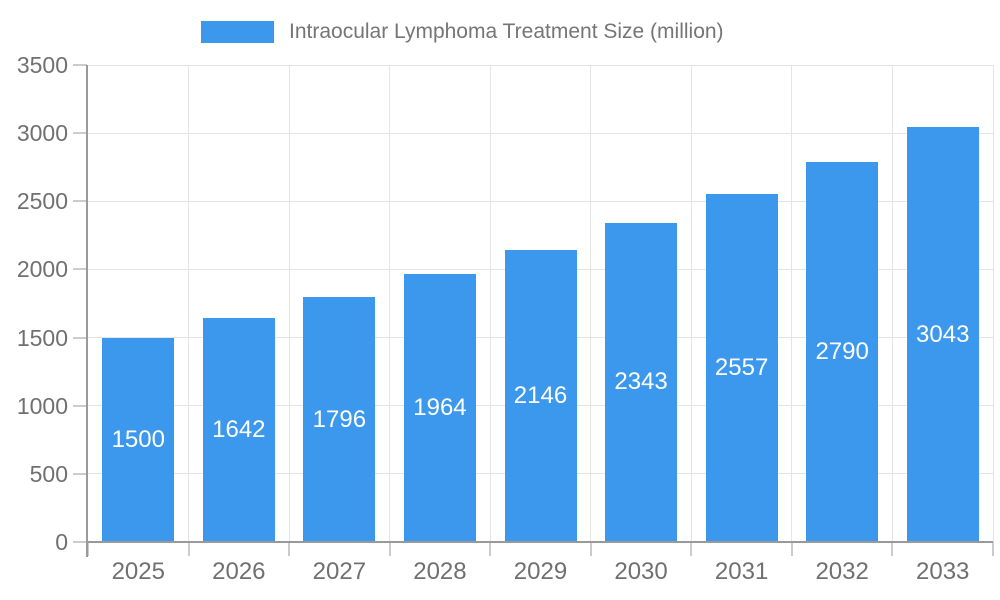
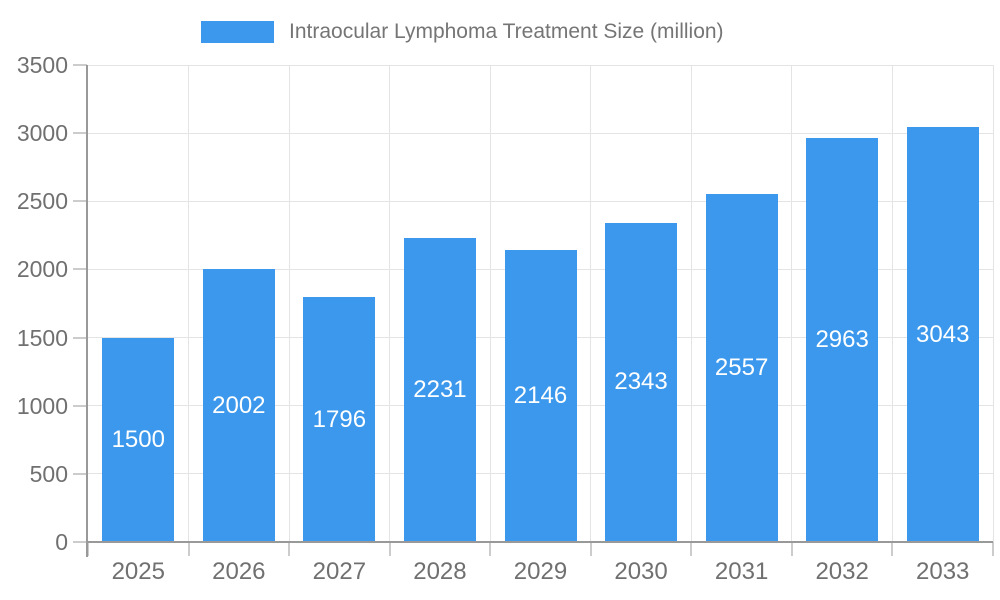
2026: 1642 -> 2002
2028: 1964 -> 2231
2032: 2790 -> 2963
